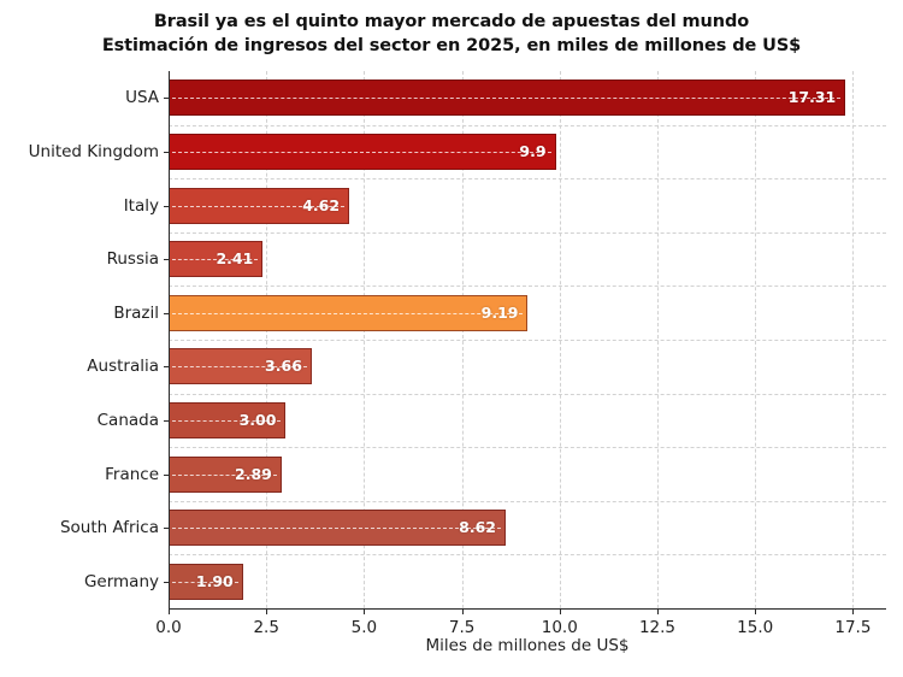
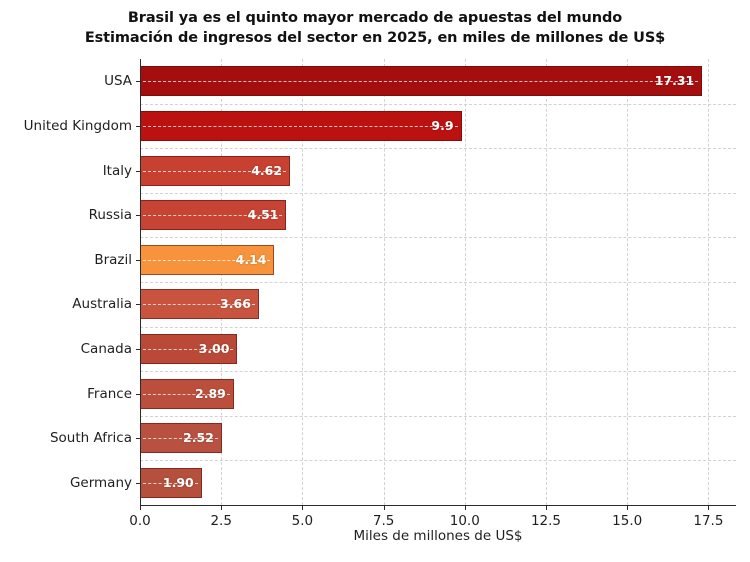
Russia: 2.41 -> 4.51
Brazil: 9.19 -> 4.14
South Africa: 8.62 -> 2.52
